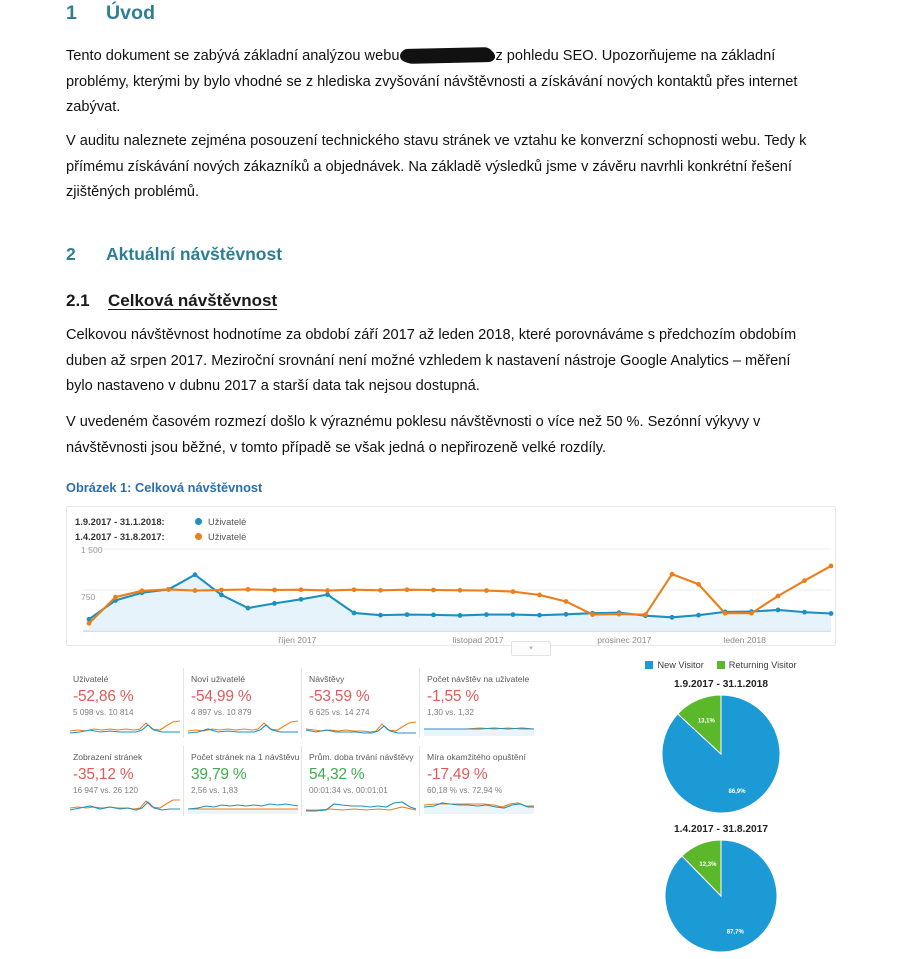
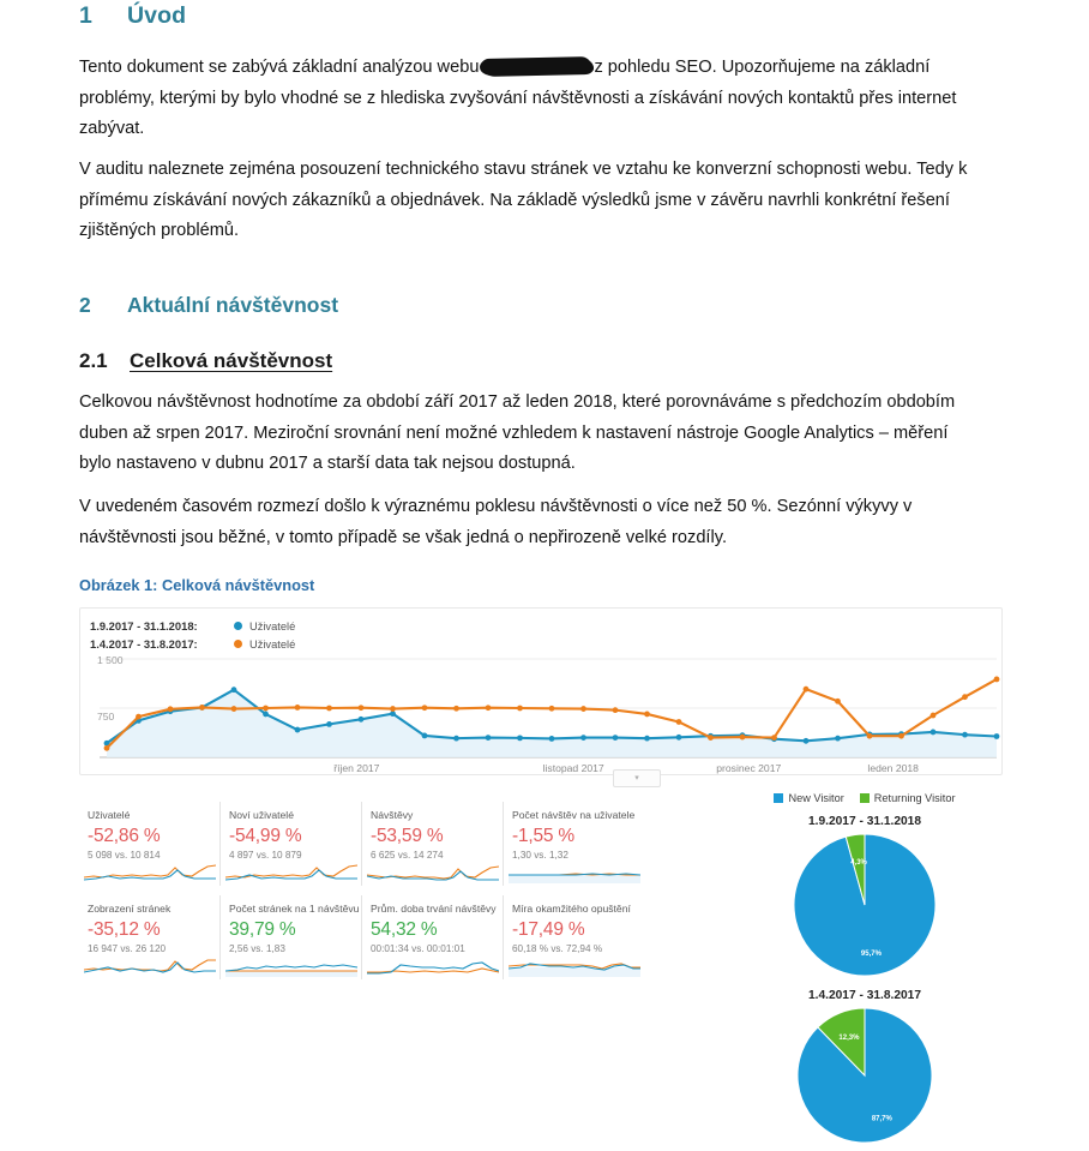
1.9.2017 - 31.1.2018/New Visitor: 86,9% -> 95,7%
1.9.2017 - 31.1.2018/Returning Visitor: 13,1% -> 4,3%
